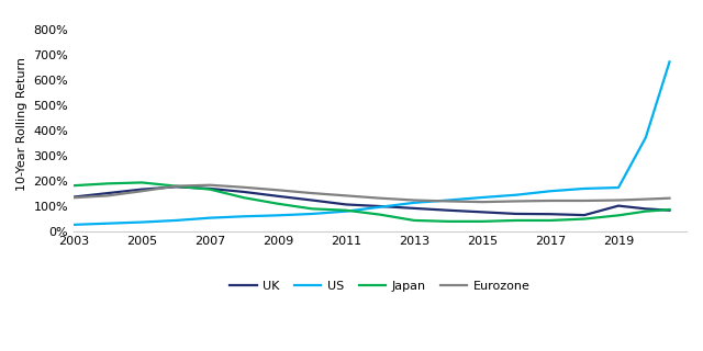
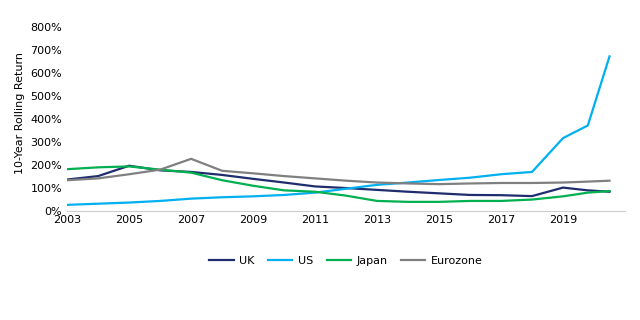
UK/2005: 165% -> 195%
Eurozone/2007: 182% -> 225%
US/2019: 172% -> 315%
